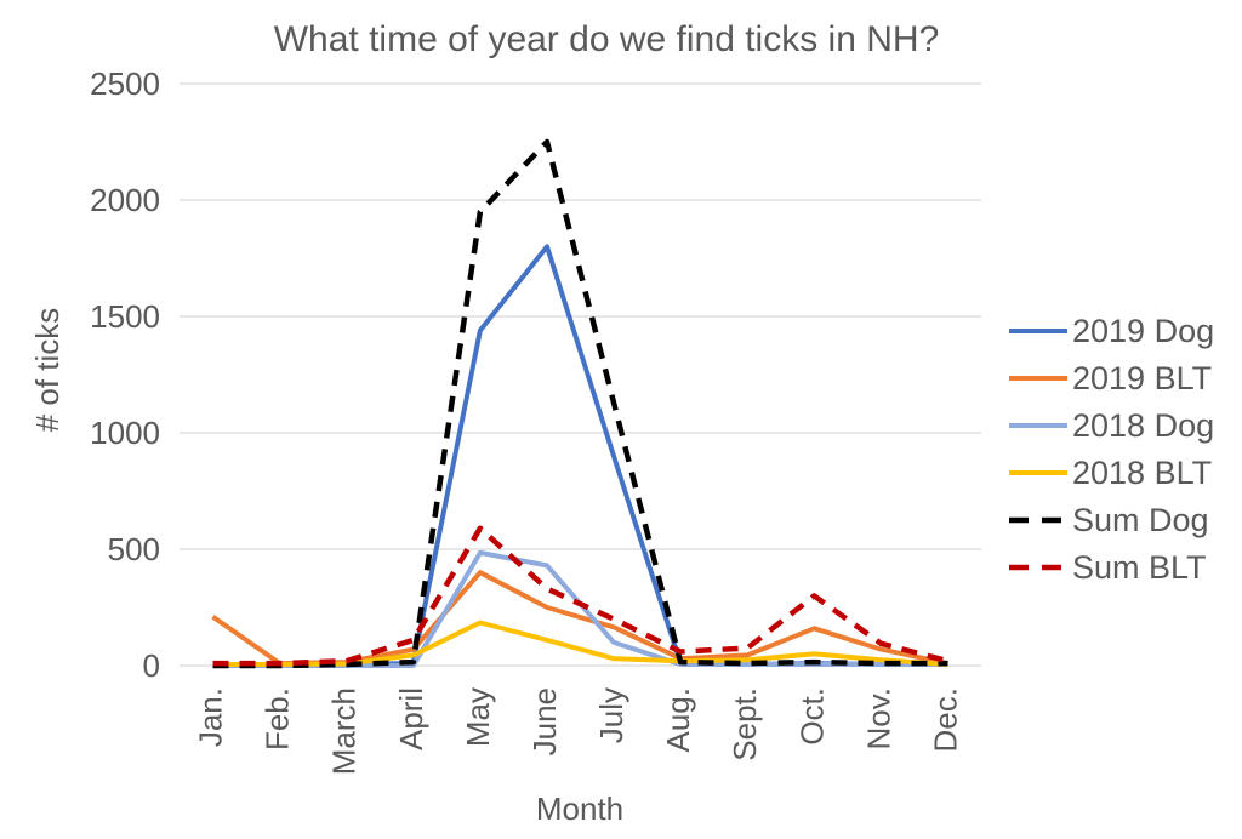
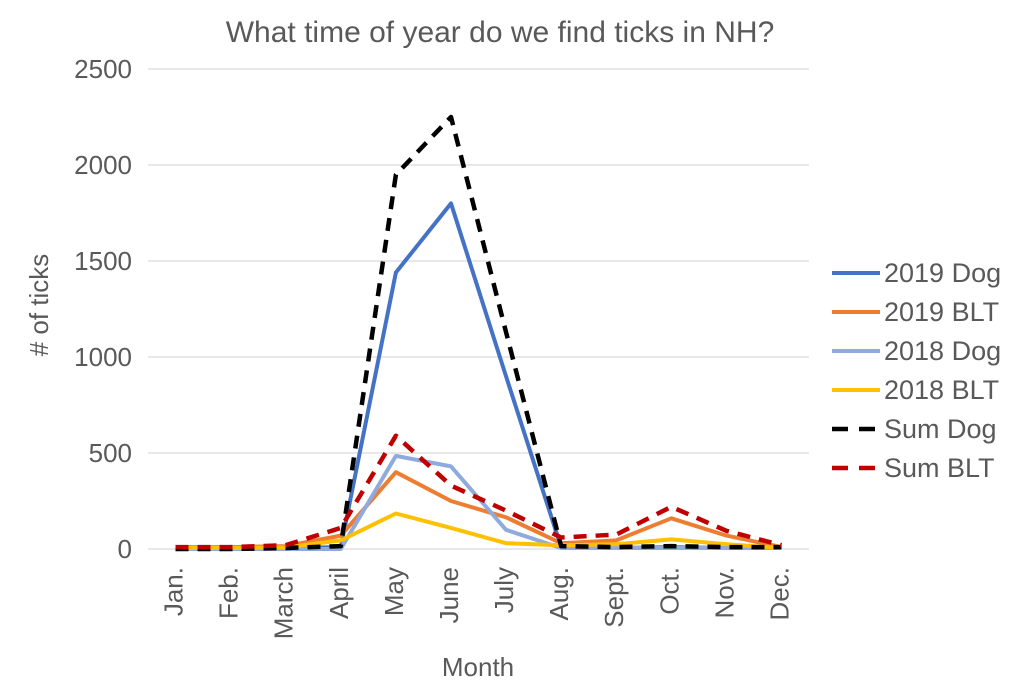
2019 BLT/Jan.: 210 -> 10
Sum BLT/Oct.: 300 -> 220
